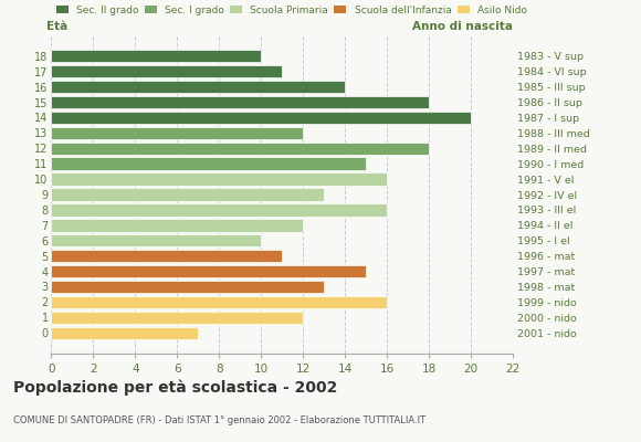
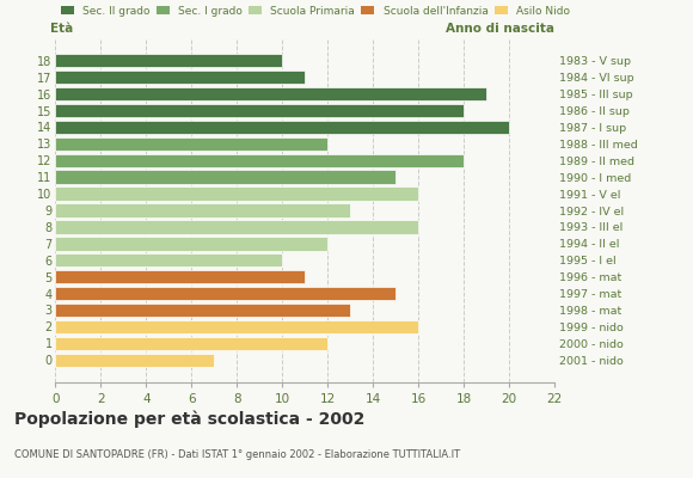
16: 14 -> 19
